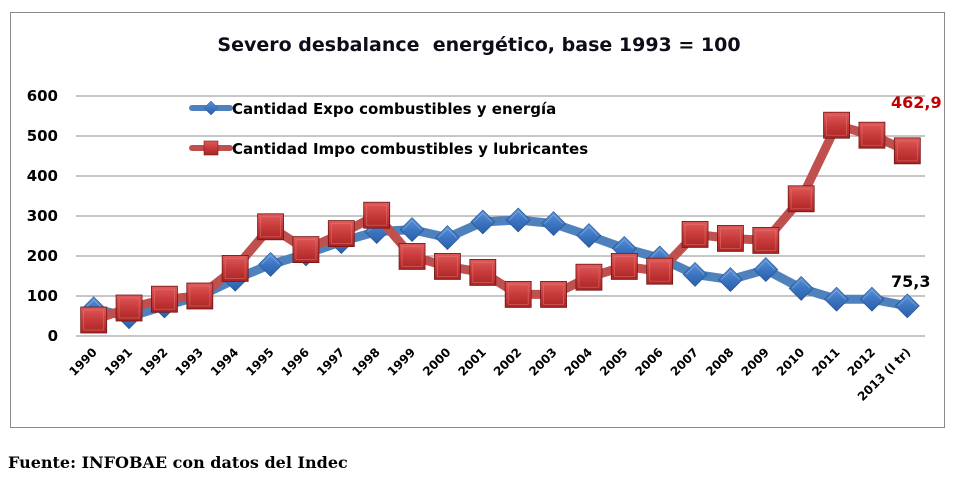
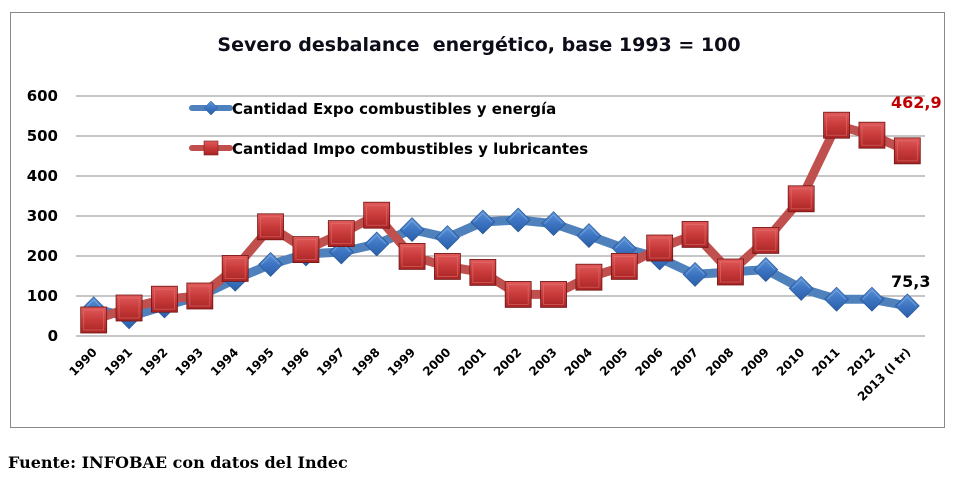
Cantidad Expo combustibles y energía/1997: 240 -> 210
Cantidad Expo combustibles y energía/1998: 260 -> 230
Cantidad Impo combustibles y lubricantes/2006: 160 -> 220
Cantidad Expo combustibles y energía/2008: 140 -> 160
Cantidad Impo combustibles y lubricantes/2008: 240 -> 160
